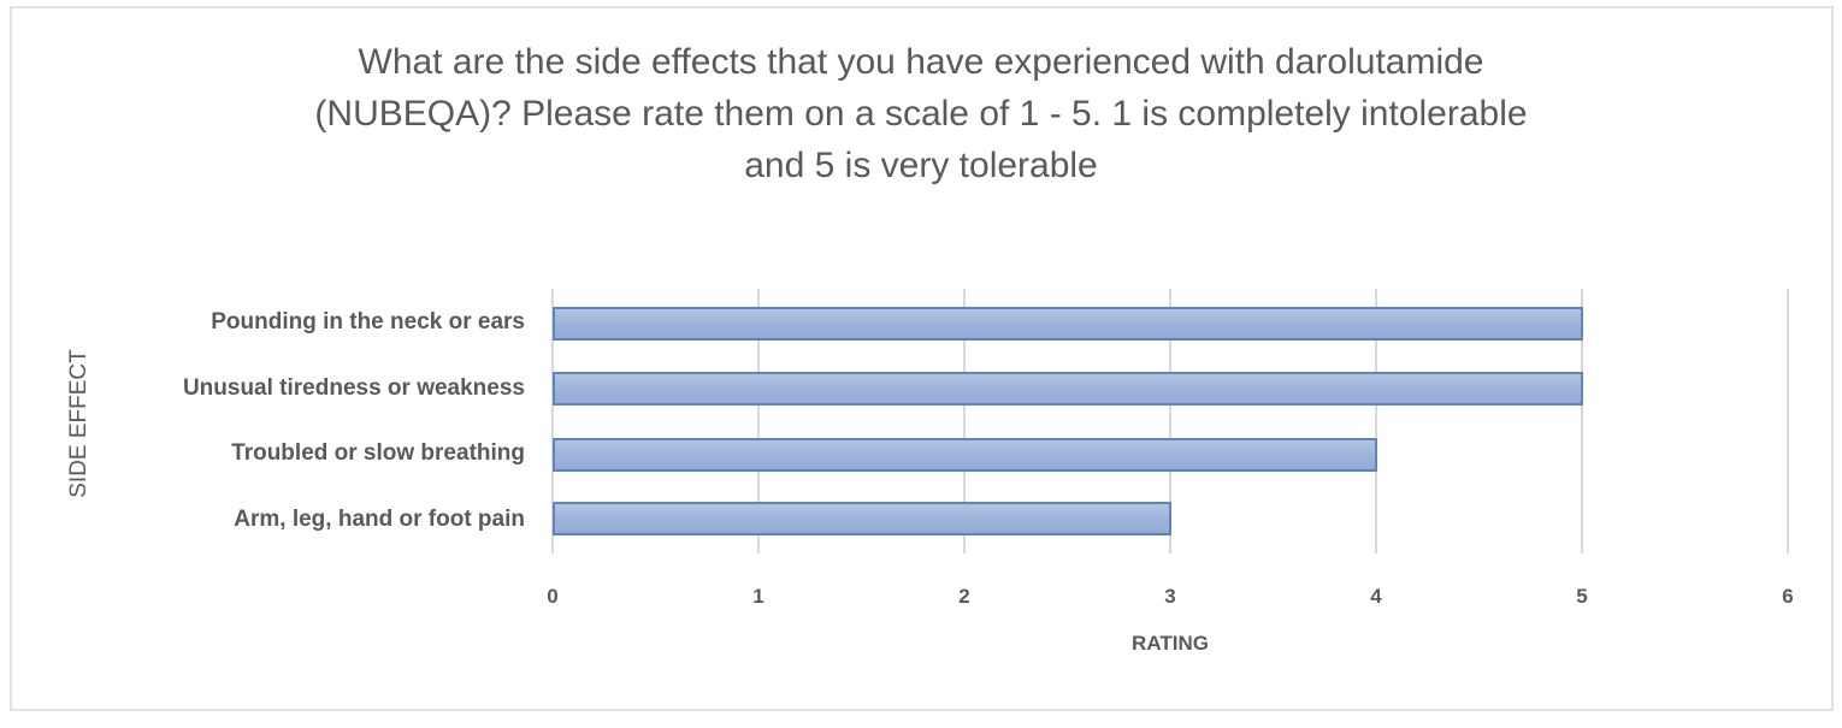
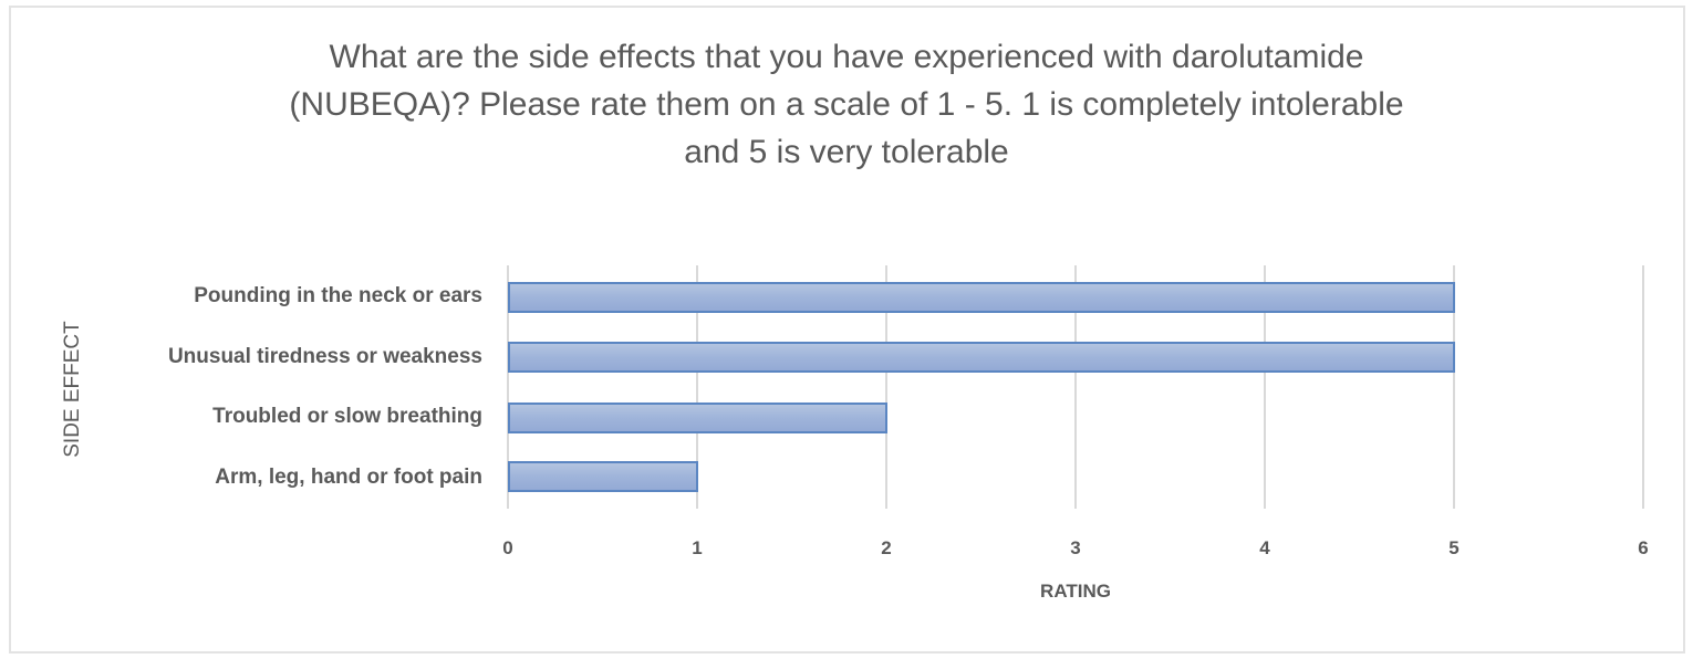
Troubled or slow breathing: 4 -> 2
Arm, leg, hand or foot pain: 3 -> 1
